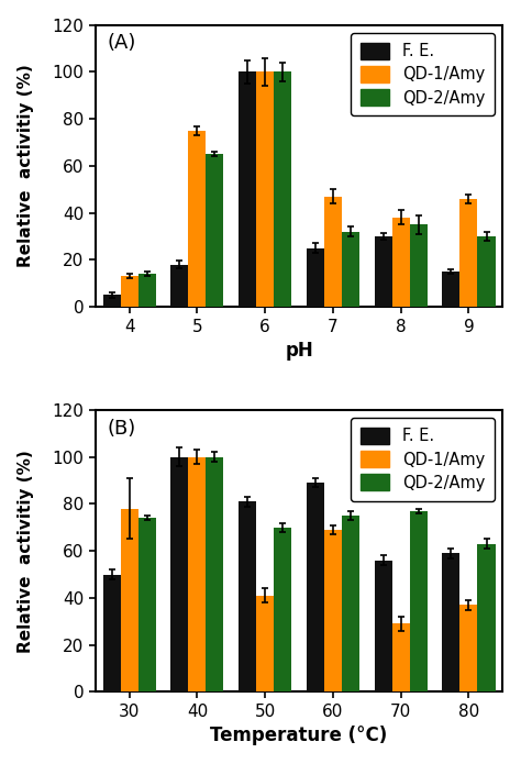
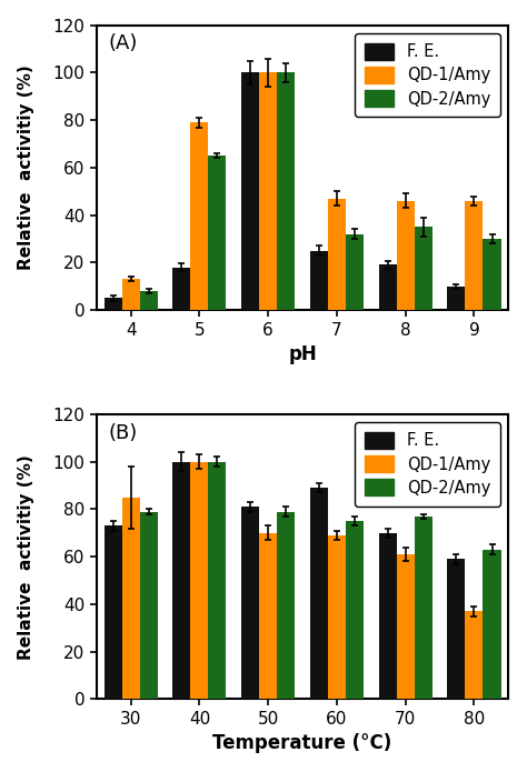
QD-2/Amy/4: 14 -> 8
QD-1/Amy/5: 75 -> 79
F. E./8: 30 -> 19
QD-1/Amy/8: 38 -> 46
F. E./9: 15 -> 10
F. E./30: 50 -> 73
QD-1/Amy/30: 78 -> 85
QD-2/Amy/30: 74 -> 79
QD-1/Amy/50: 41 -> 70
QD-2/Amy/50: 70 -> 79
F. E./70: 56 -> 70
QD-1/Amy/70: 29 -> 61
